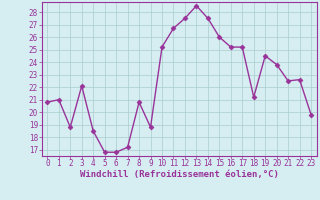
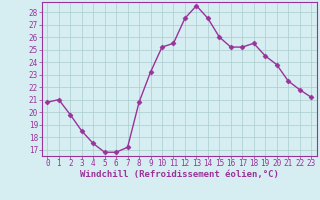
2: 18.8 -> 19.8
3: 22.1 -> 18.5
4: 18.5 -> 17.5
9: 18.8 -> 23.2
11: 26.7 -> 25.5
18: 21.2 -> 25.5
22: 22.6 -> 21.8
23: 19.8 -> 21.2
